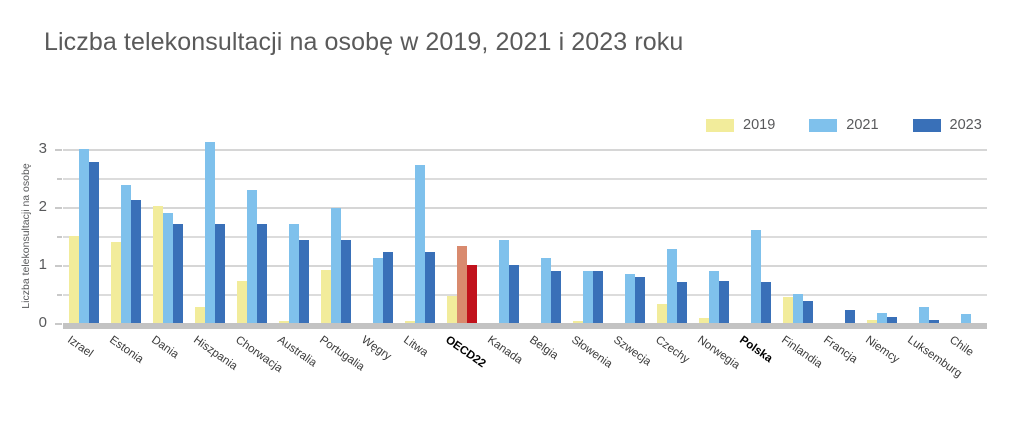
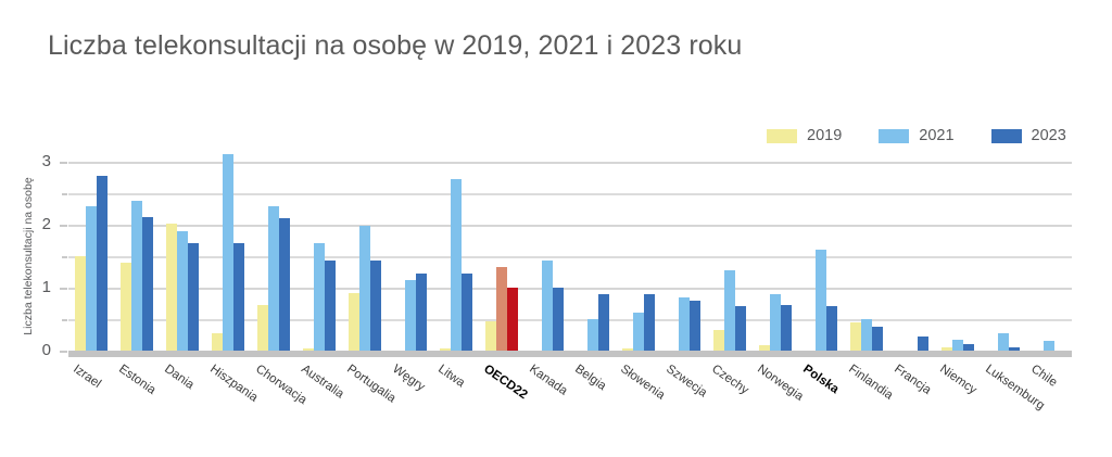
2021/Izrael: 3.0 -> 2.3
2023/Chorwacja: 1.7 -> 2.1
2021/Belgia: 1.1 -> 0.5
2021/Słowenia: 0.9 -> 0.6
